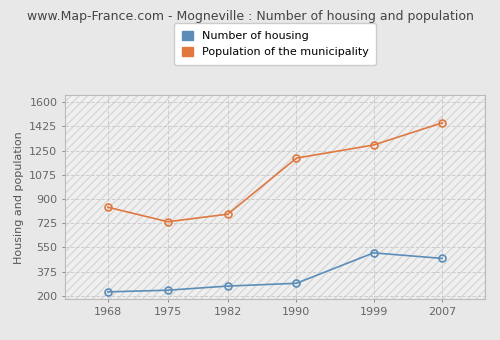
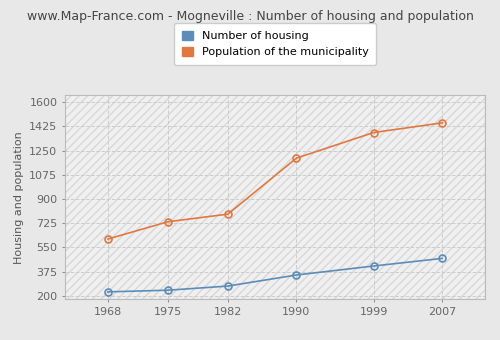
Population of the municipality/1968: 840 -> 610
Number of housing/1990: 290 -> 350
Number of housing/1999: 510 -> 420
Population of the municipality/1999: 1290 -> 1380
